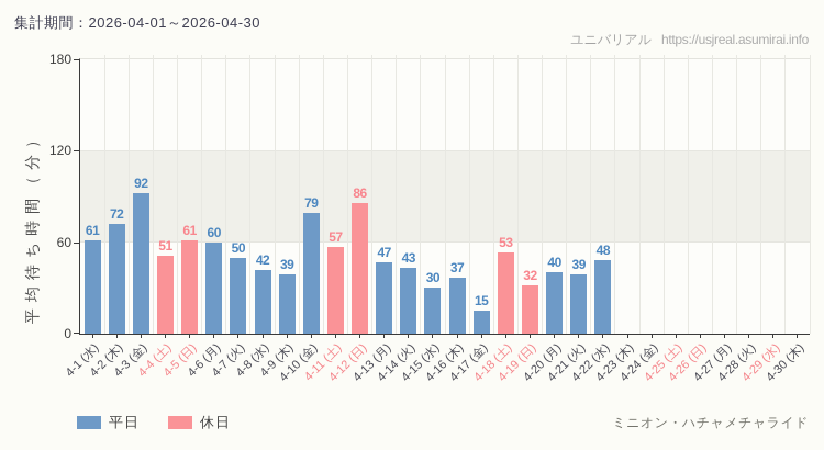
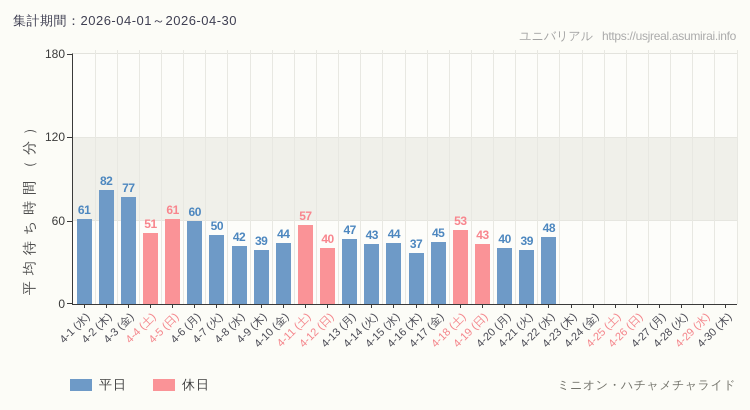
4-2 (木): 72 -> 82
4-3 (金): 92 -> 77
4-10 (金): 79 -> 44
4-12 (日): 86 -> 40
4-15 (水): 30 -> 44
4-17 (金): 15 -> 45
4-19 (日): 32 -> 43
